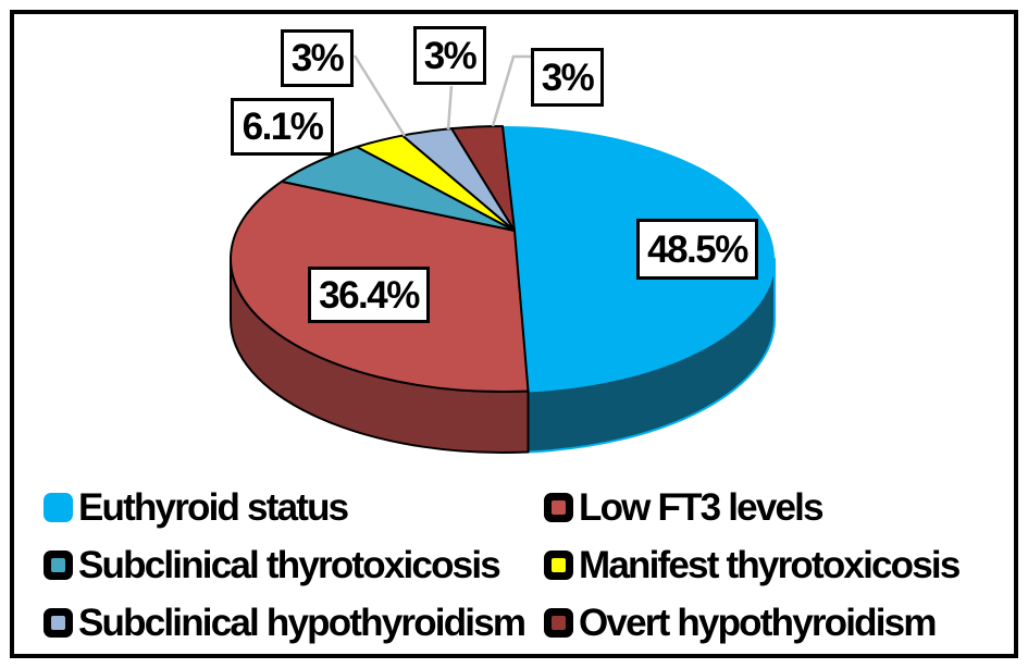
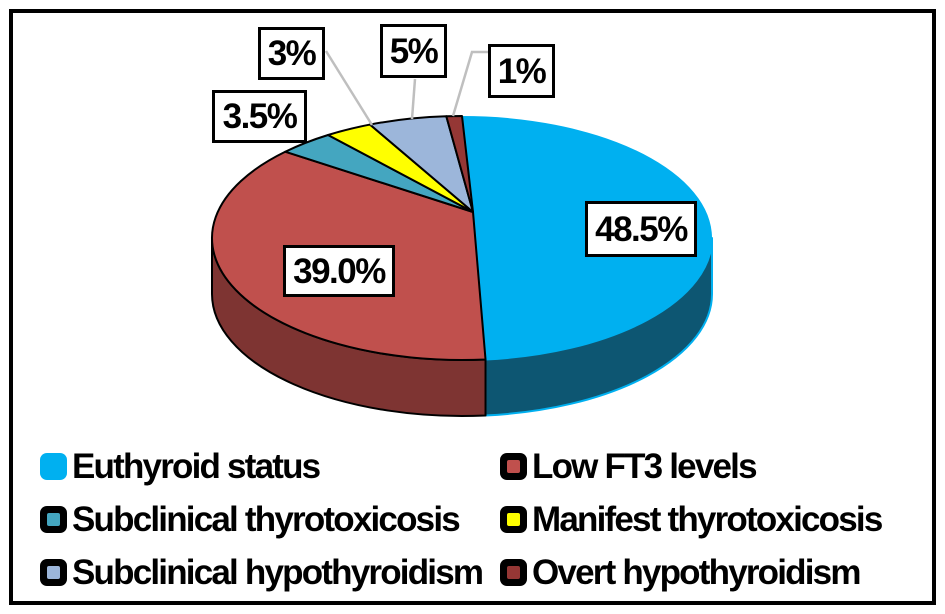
Low FT3 levels: 36.4% -> 39.0%
Subclinical thyrotoxicosis: 6.1% -> 3.5%
Subclinical hypothyroidism: 3% -> 5%
Overt hypothyroidism: 3% -> 1%
